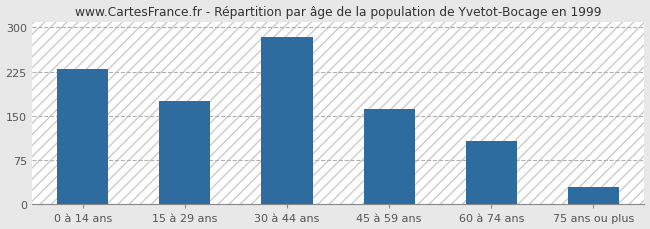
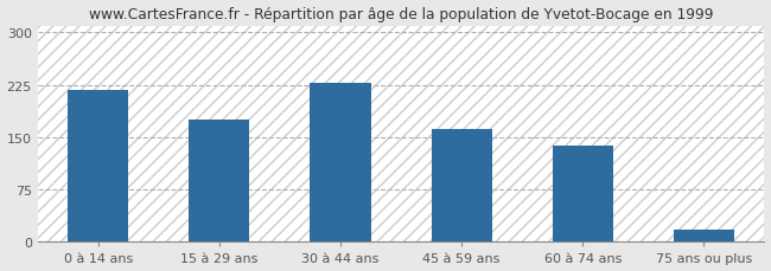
0 à 14 ans: 230 -> 218
30 à 44 ans: 283 -> 228
60 à 74 ans: 107 -> 138
75 ans ou plus: 30 -> 18
